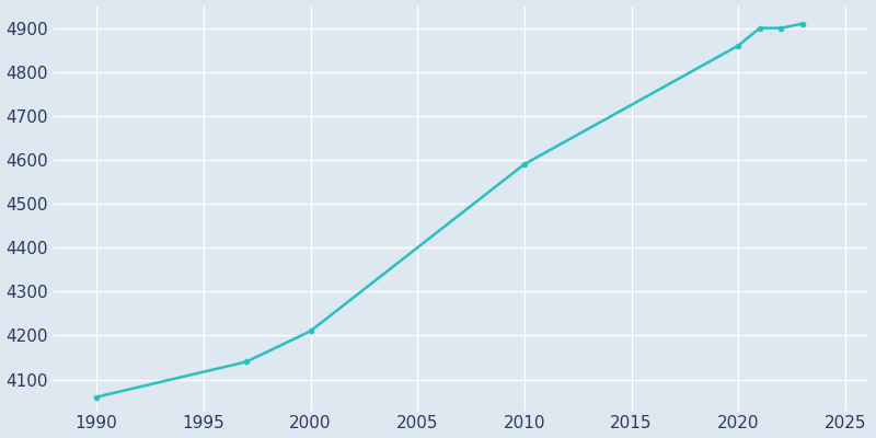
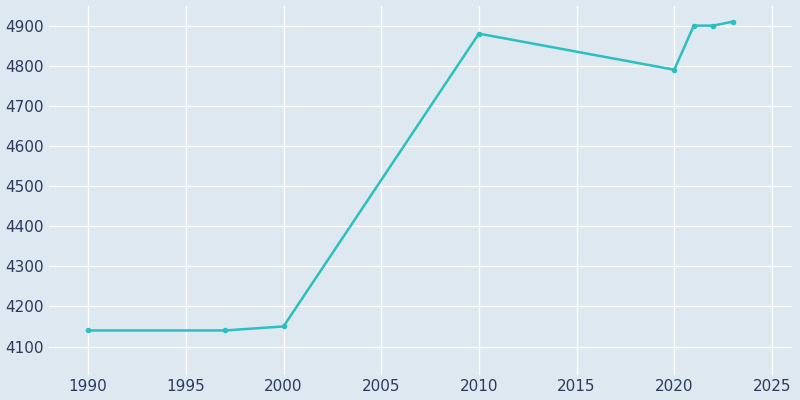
1990: 4060 -> 4140
2000: 4210 -> 4150
2010: 4590 -> 4880
2020: 4860 -> 4790
